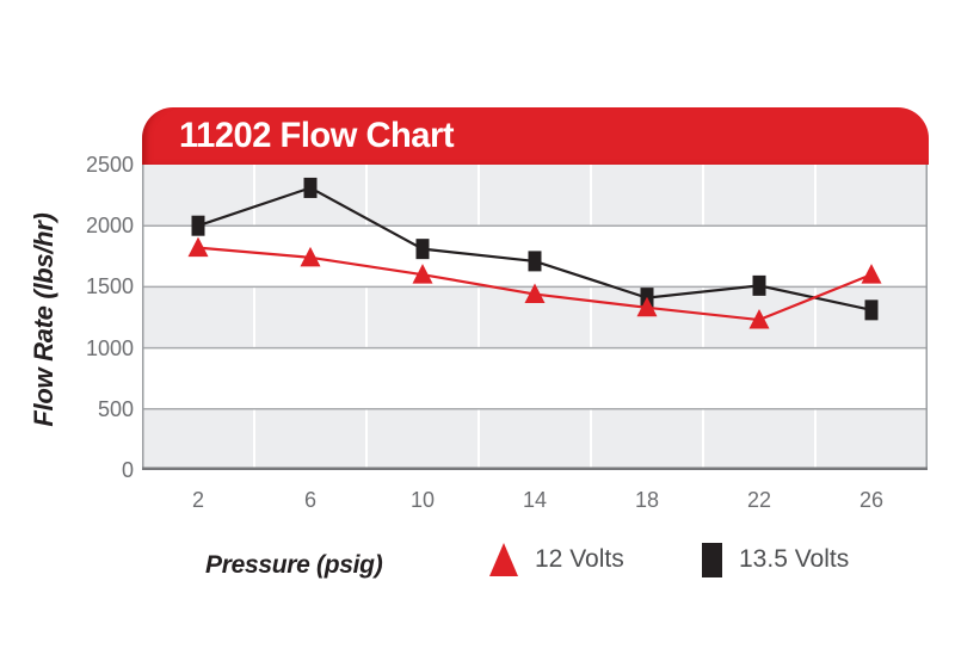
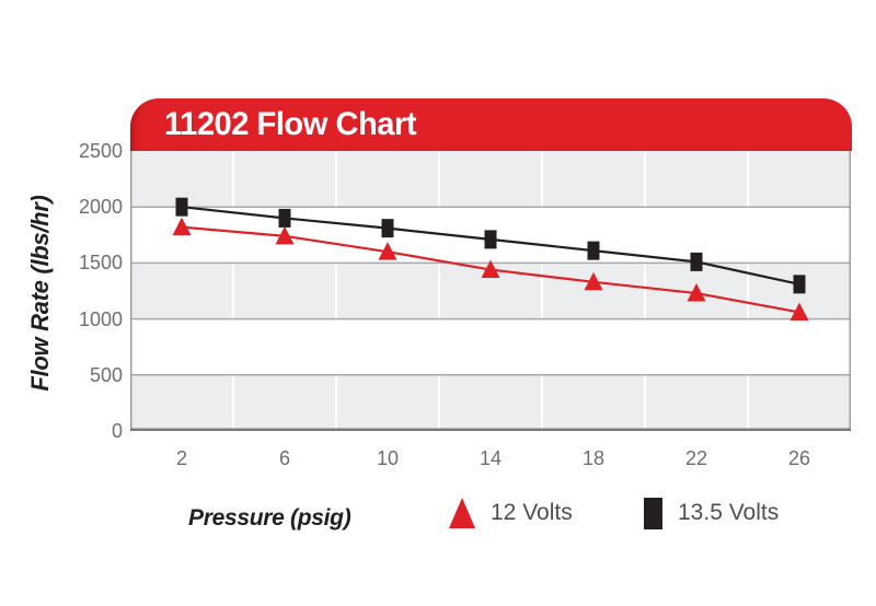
13.5 Volts/6: 2310 -> 1900
13.5 Volts/18: 1410 -> 1610
12 Volts/26: 1600 -> 1060
